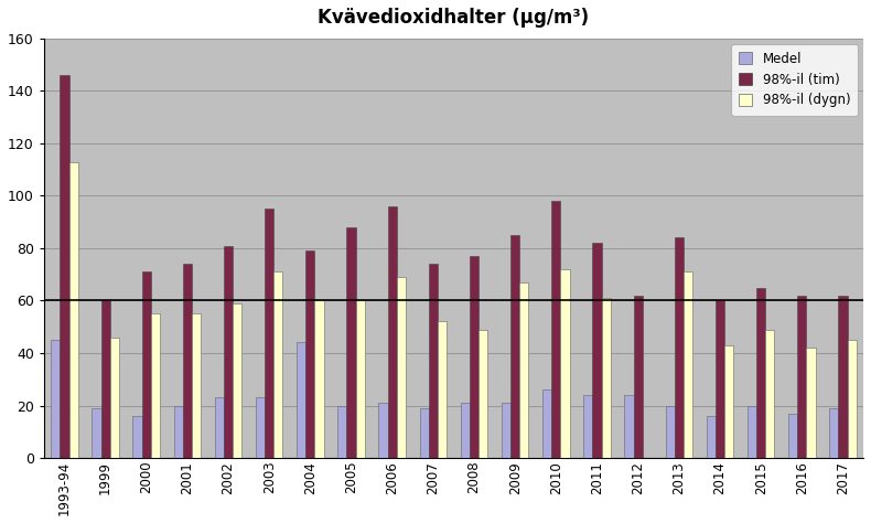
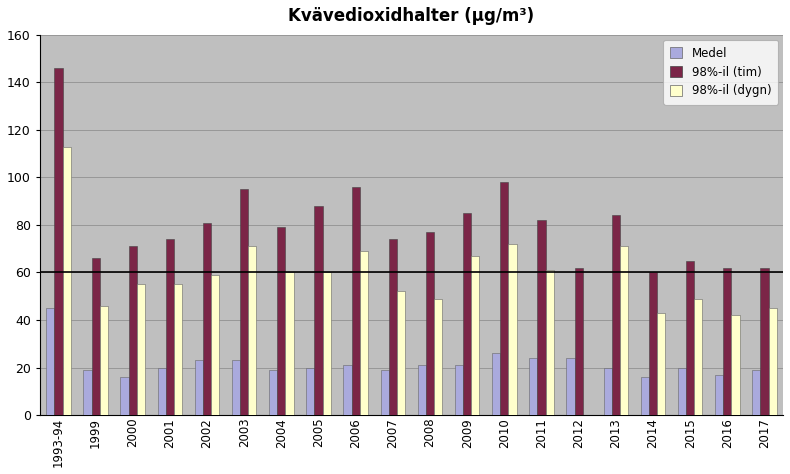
98%-il (tim)/1999: 60 -> 66
Medel/2004: 44 -> 19
